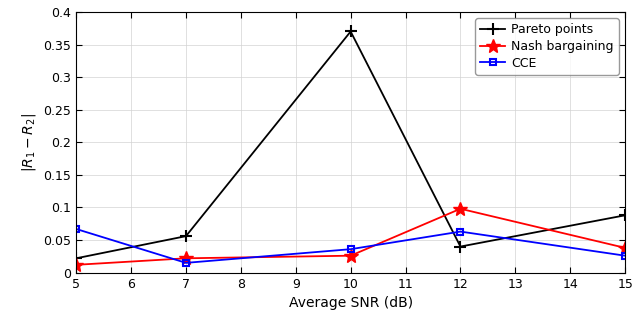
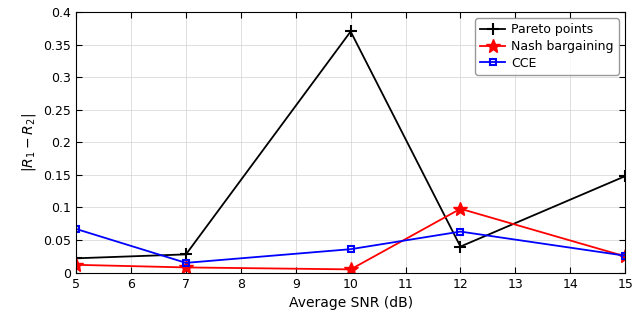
Pareto points/7: 0.056 -> 0.028
Nash bargaining/7: 0.022 -> 0.008
Nash bargaining/10: 0.026 -> 0.005
Pareto points/15: 0.088 -> 0.148
Nash bargaining/15: 0.038 -> 0.025
